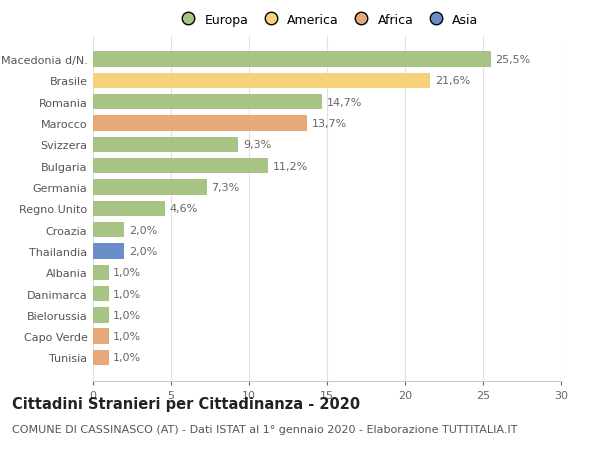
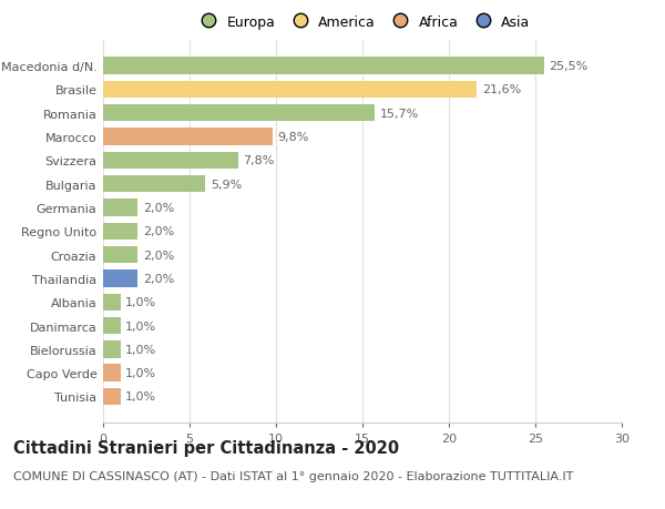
Romania: 14,7% -> 15,7%
Marocco: 13,7% -> 9,8%
Svizzera: 9,3% -> 7,8%
Bulgaria: 11,2% -> 5,9%
Germania: 7,3% -> 2,0%
Regno Unito: 4,6% -> 2,0%
